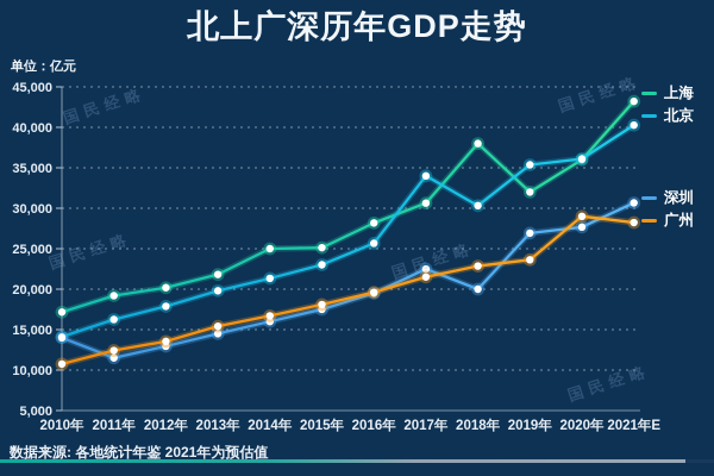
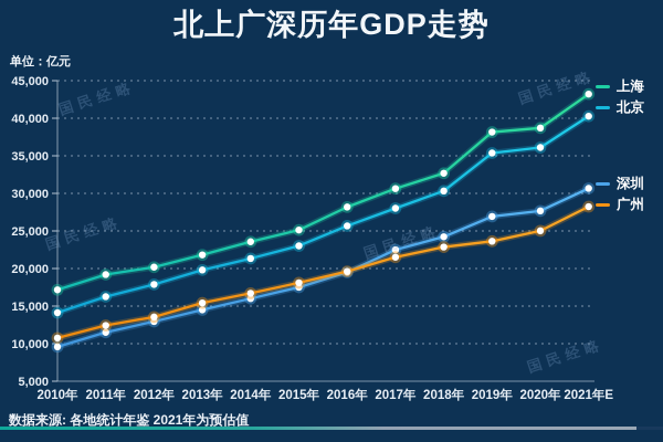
深圳/2010年: 14000 -> 10000
上海/2014年: 25000 -> 24000
北京/2017年: 34000 -> 28000
上海/2018年: 38000 -> 33000
深圳/2018年: 20000 -> 24000
上海/2019年: 32000 -> 38000
上海/2020年: 36000 -> 39000
广州/2020年: 29000 -> 25000
